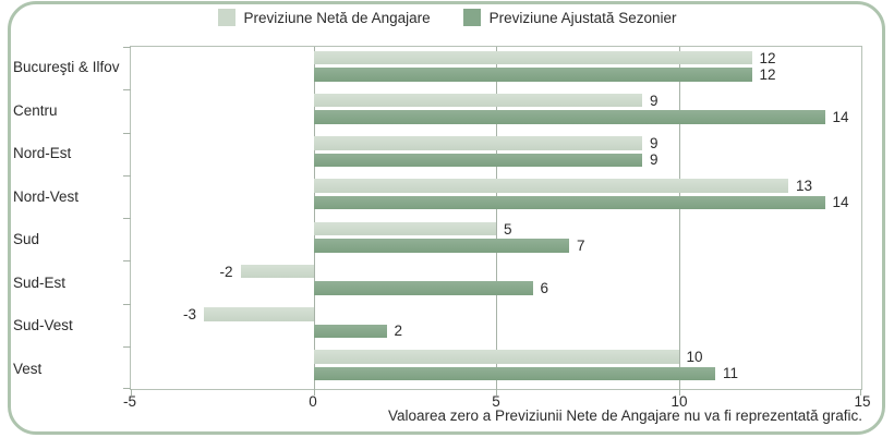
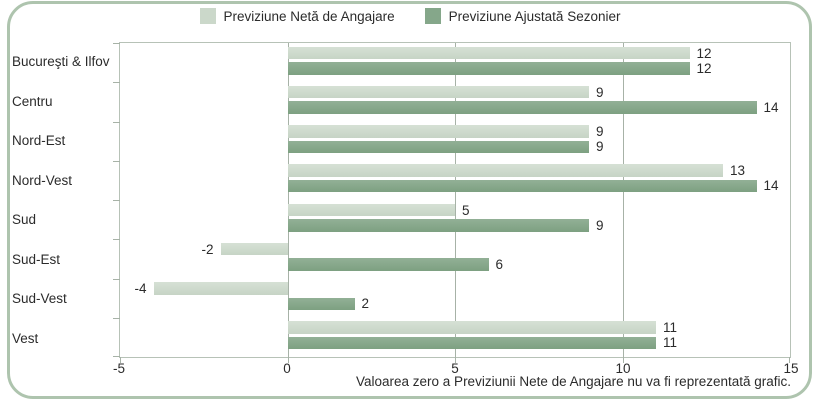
Previziune Ajustată Sezonier/Sud: 7 -> 9
Previziune Netă de Angajare/Sud-Vest: -3 -> -4
Previziune Netă de Angajare/Vest: 10 -> 11
